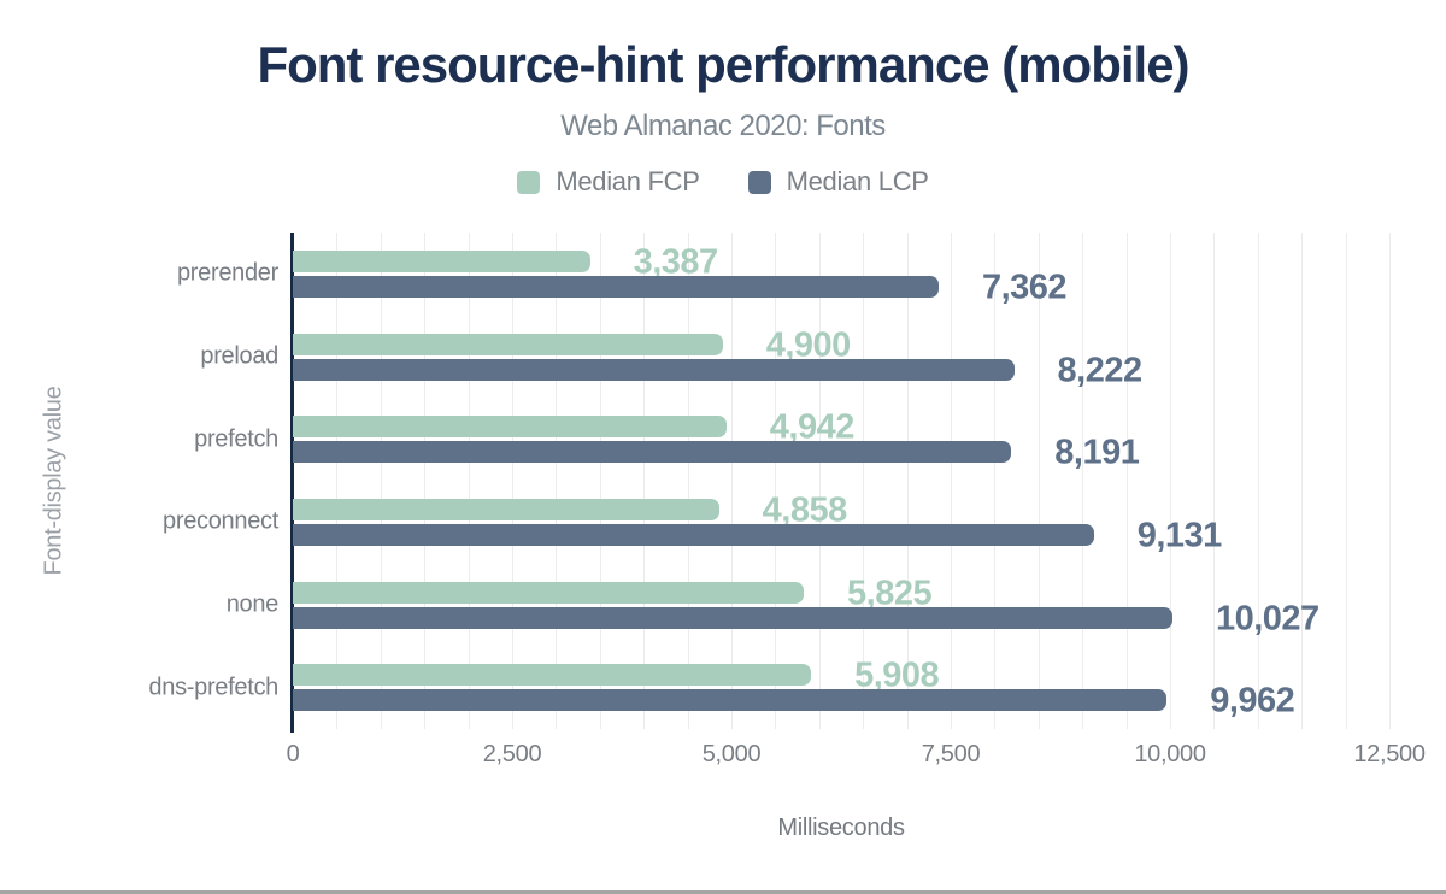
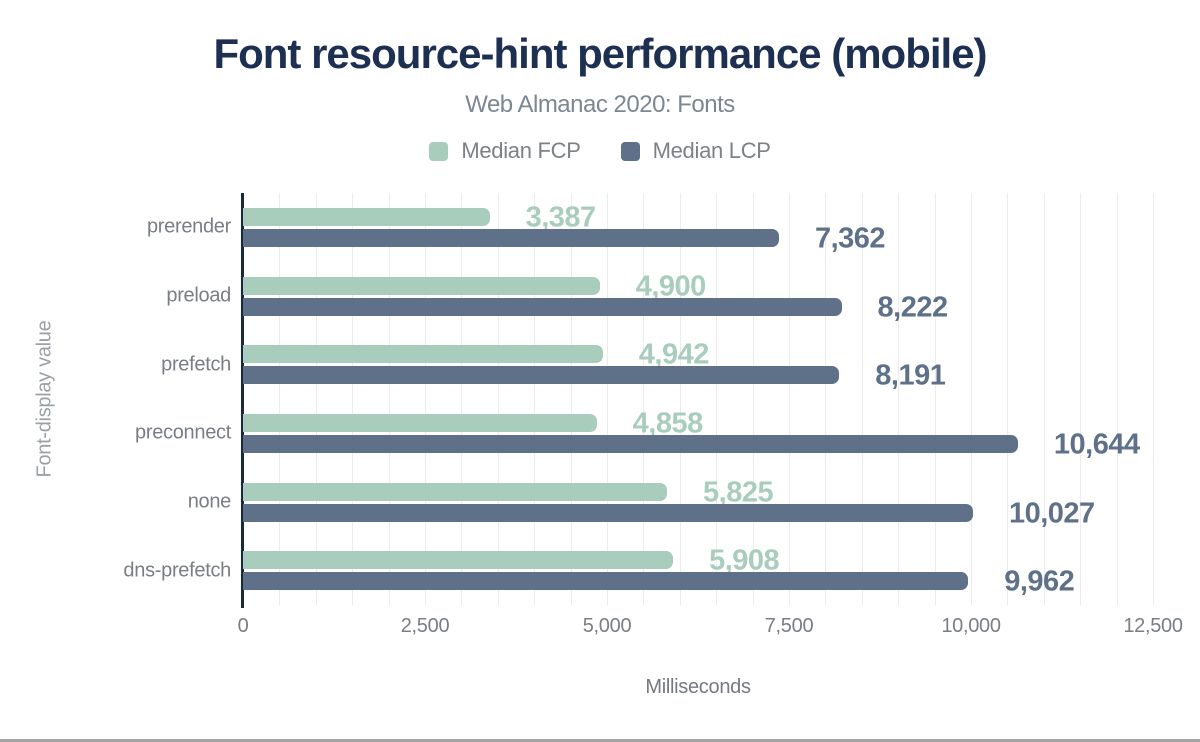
Median LCP/preconnect: 9,131 -> 10,644
